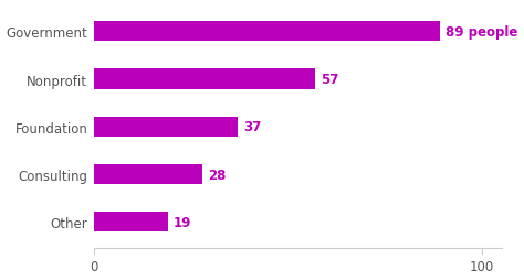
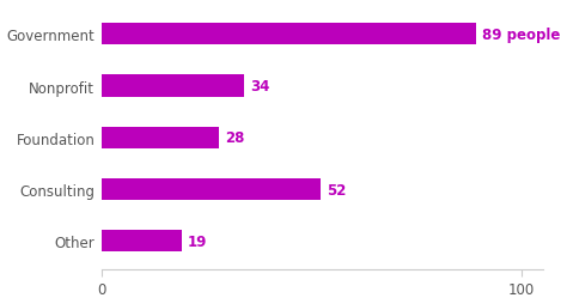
Nonprofit: 57 -> 34
Foundation: 37 -> 28
Consulting: 28 -> 52
